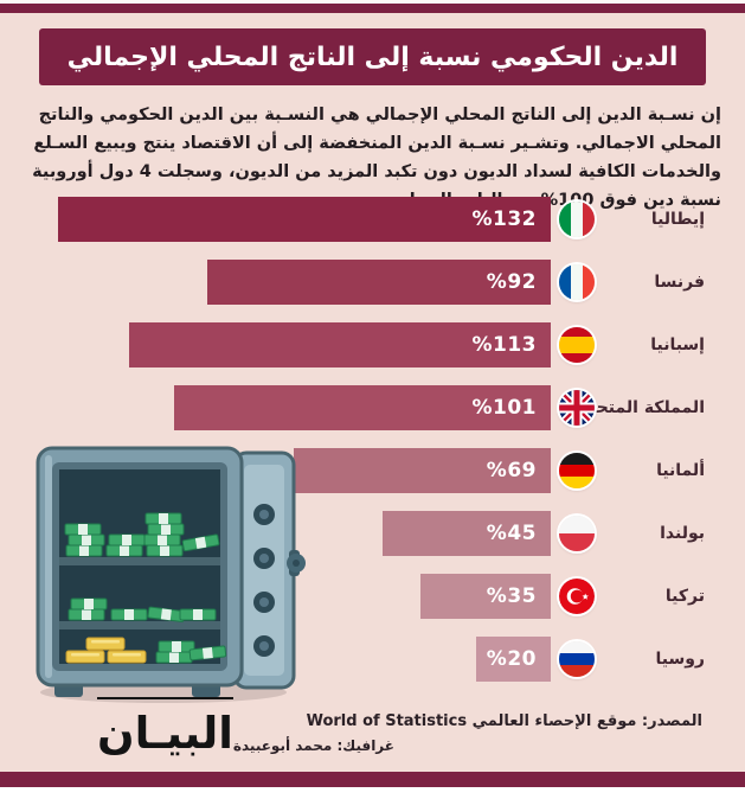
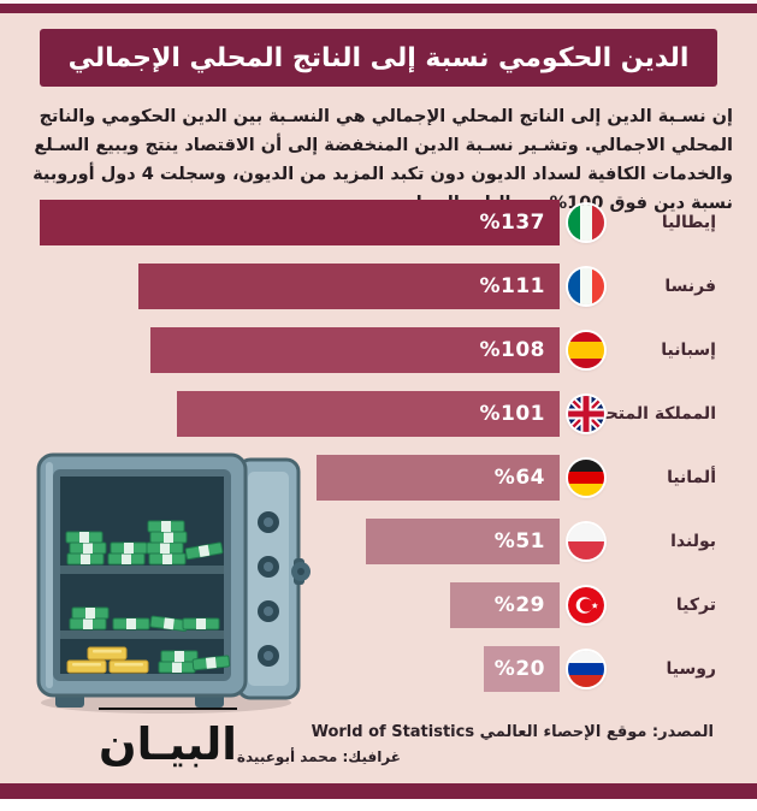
إيطاليا: 132 -> 137
فرنسا: 92 -> 111
إسبانيا: 113 -> 108
ألمانيا: 69 -> 64
بولندا: 45 -> 51
تركيا: 35 -> 29
